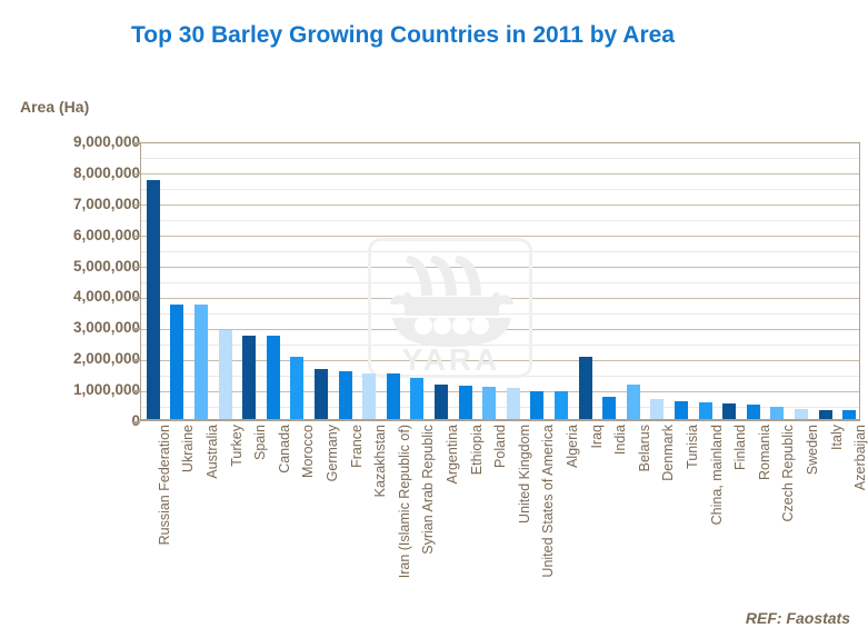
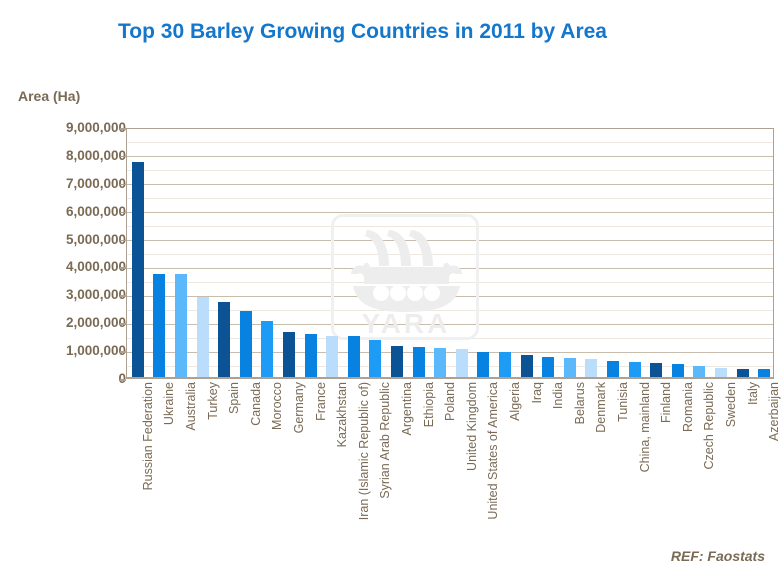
Canada: 2700000 -> 2400000
Iraq: 2000000 -> 800000
Belarus: 1100000 -> 700000
